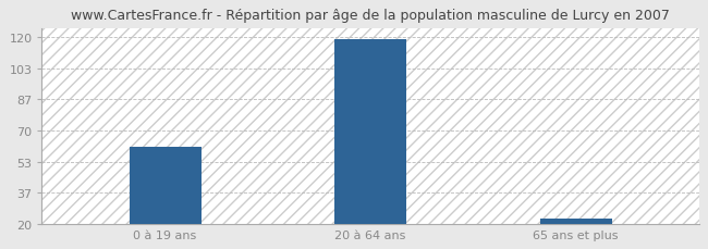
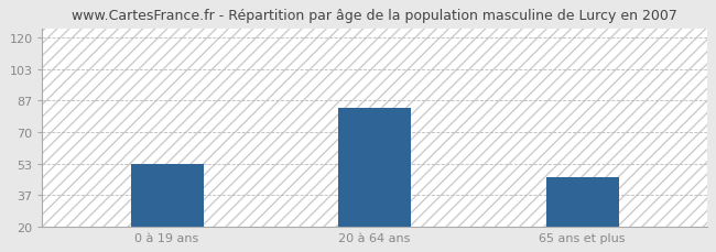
0 à 19 ans: 61 -> 53
20 à 64 ans: 119 -> 83
65 ans et plus: 23 -> 46
